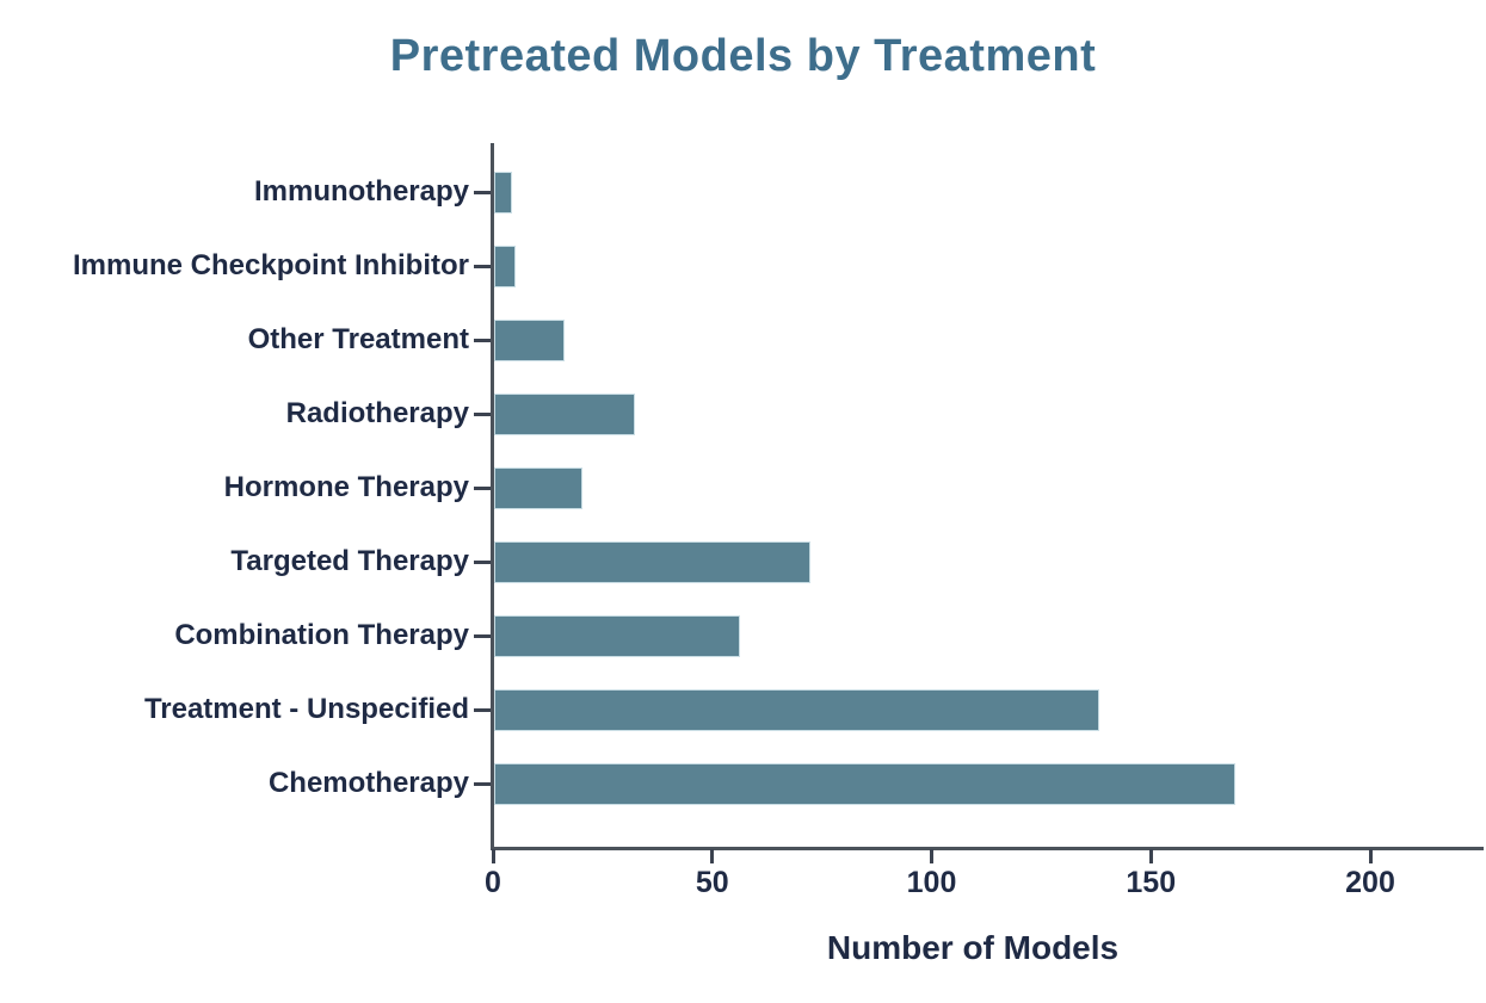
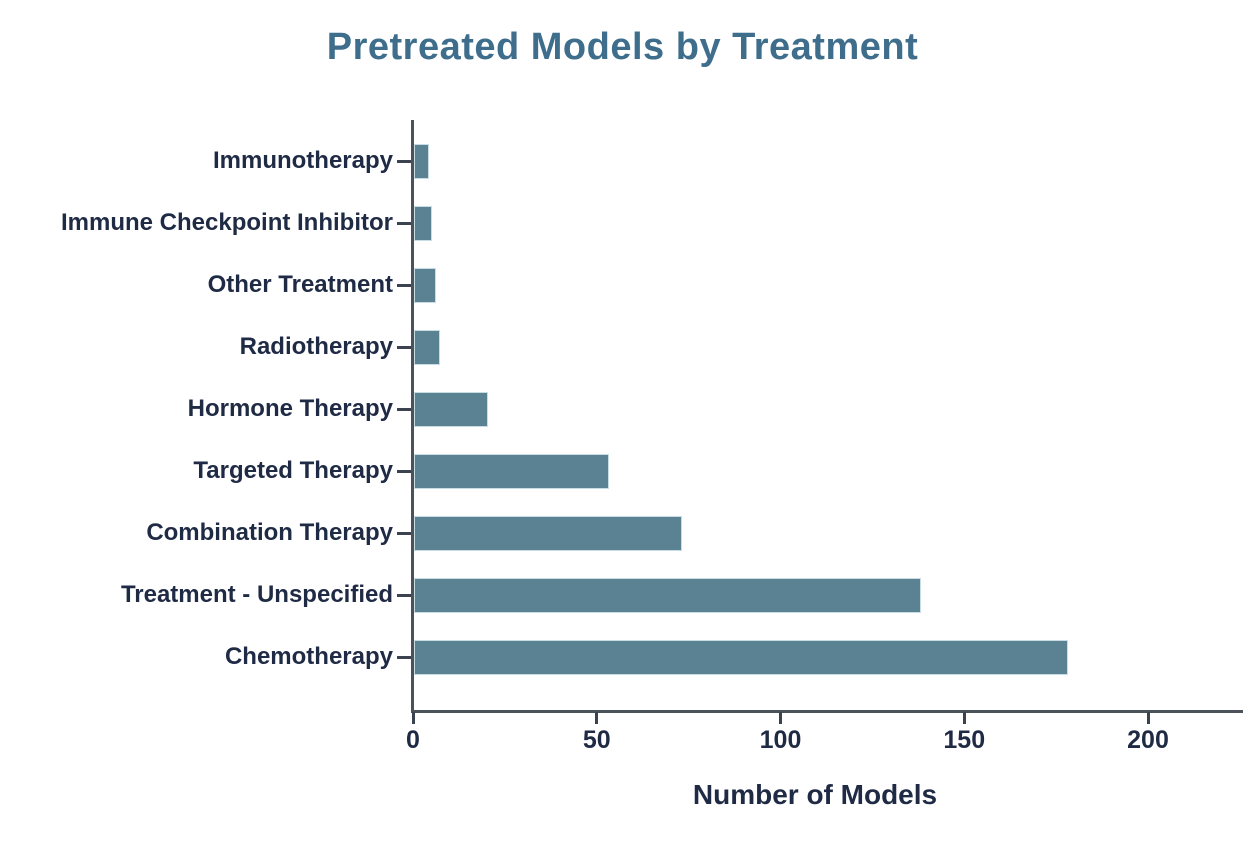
Other Treatment: 16 -> 6
Radiotherapy: 32 -> 7
Targeted Therapy: 72 -> 53
Combination Therapy: 56 -> 73
Chemotherapy: 169 -> 178
